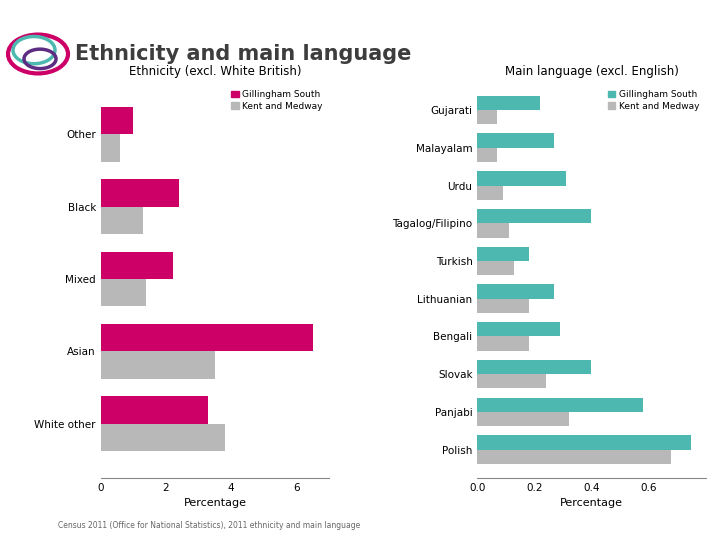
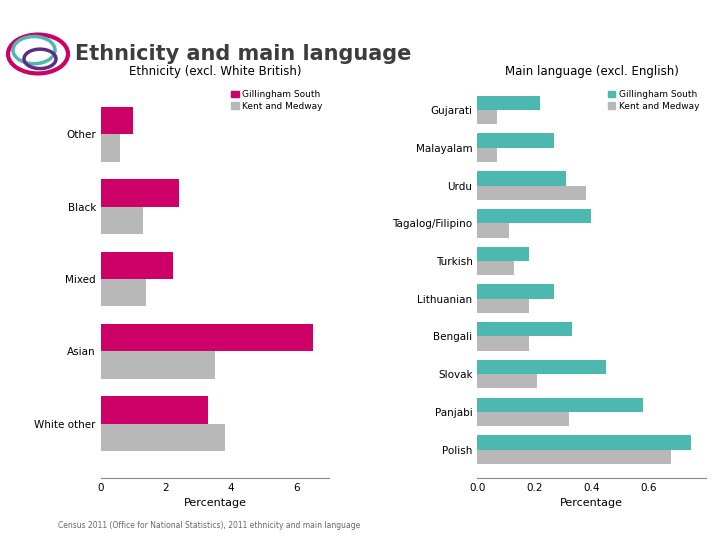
Main language (excl. English)/Kent and Medway/Urdu: 0.09 -> 0.38
Main language (excl. English)/Gillingham South/Bengali: 0.29 -> 0.33
Main language (excl. English)/Gillingham South/Slovak: 0.40 -> 0.45
Main language (excl. English)/Kent and Medway/Slovak: 0.24 -> 0.21
